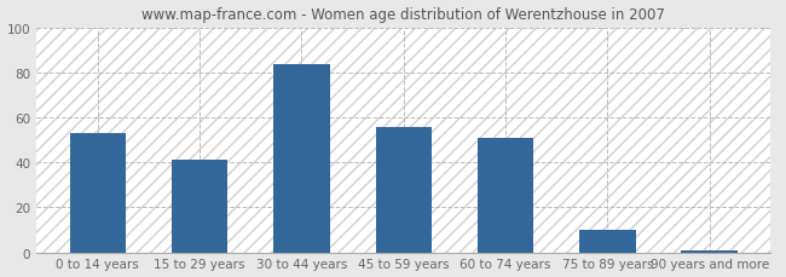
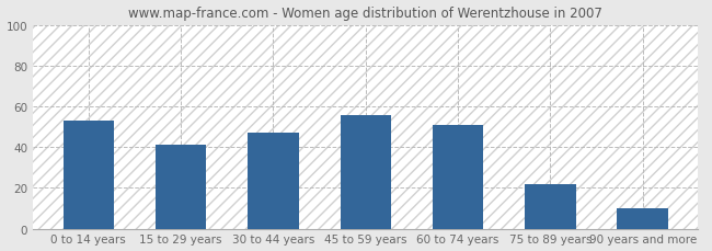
30 to 44 years: 84 -> 47
75 to 89 years: 10 -> 22
90 years and more: 1 -> 10
